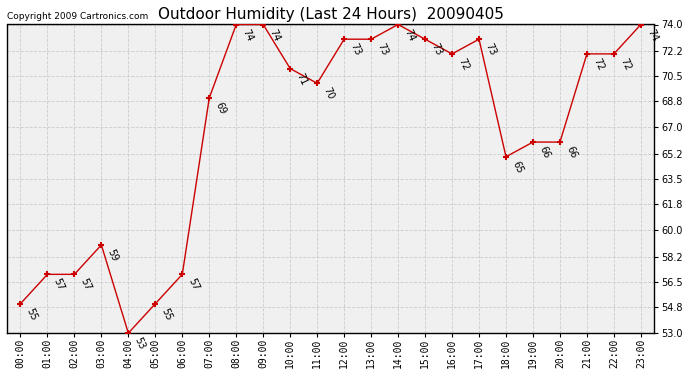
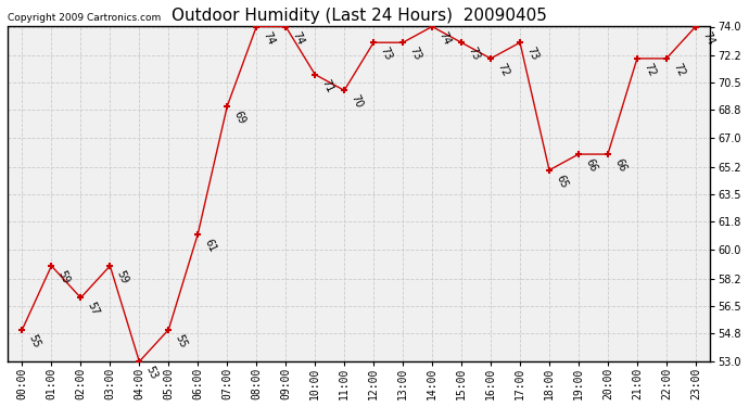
01:00: 57 -> 59
06:00: 57 -> 61
